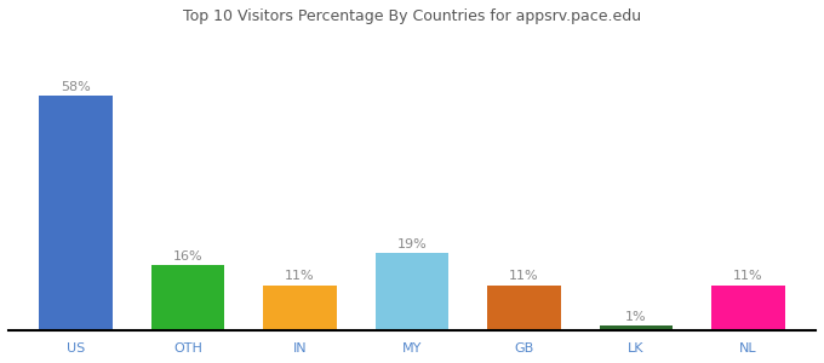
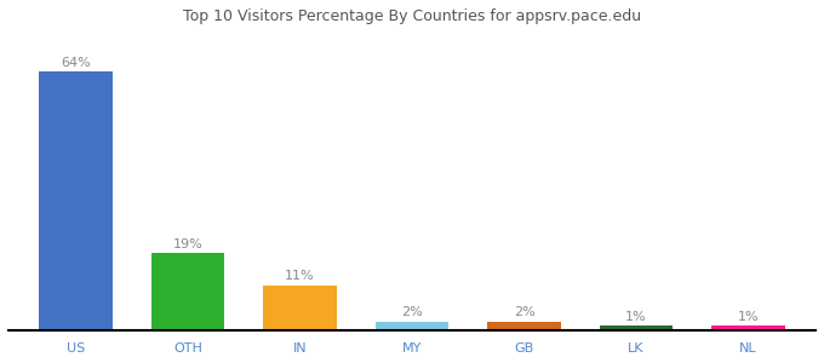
US: 58% -> 64%
OTH: 16% -> 19%
MY: 19% -> 2%
GB: 11% -> 2%
NL: 11% -> 1%
